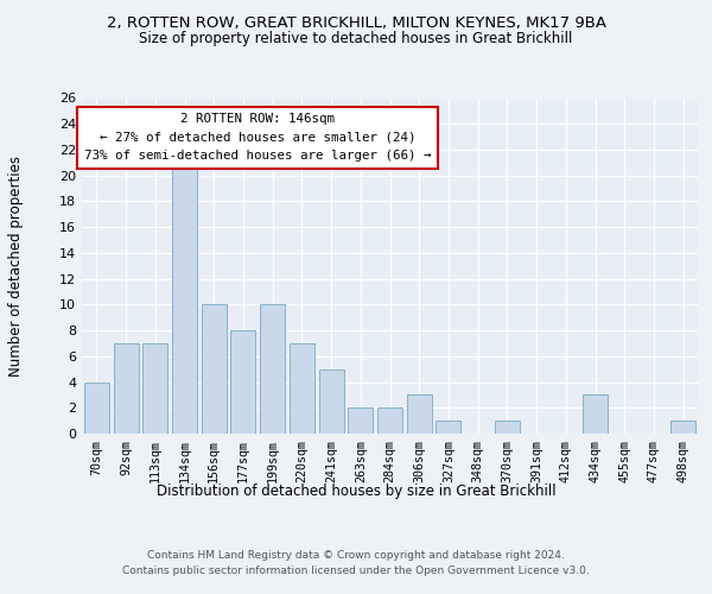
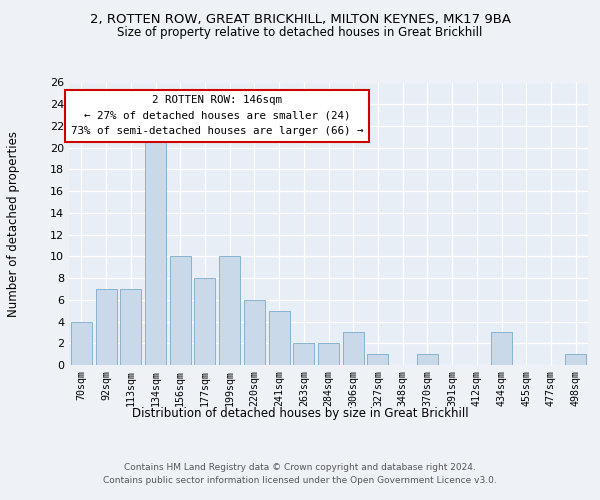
220sqm: 7 -> 6
